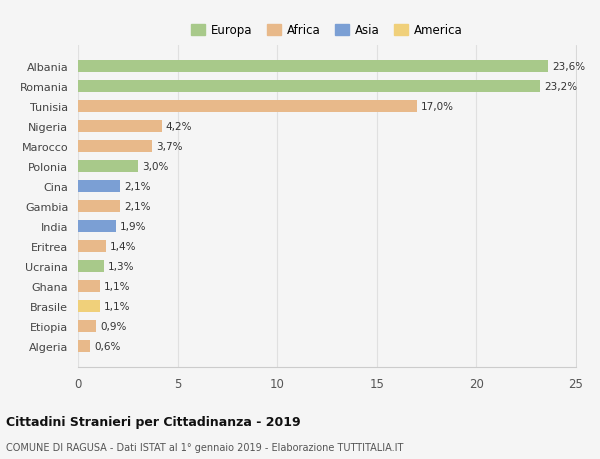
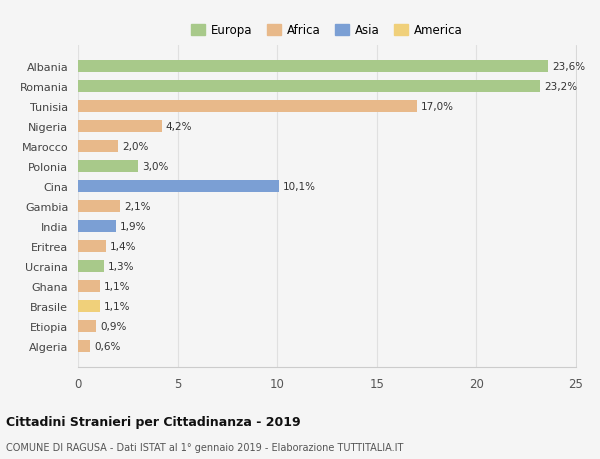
Marocco: 3,7% -> 2,0%
Cina: 2,1% -> 10,1%
